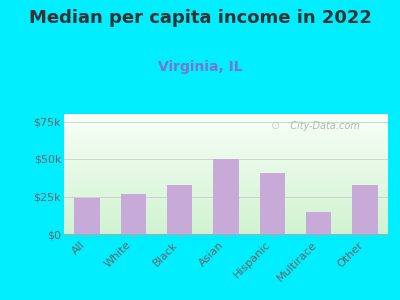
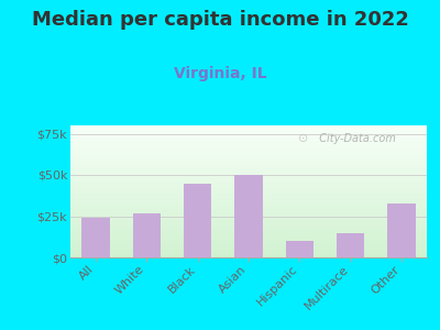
Black: $33k -> $45k
Hispanic: $41k -> $10k
